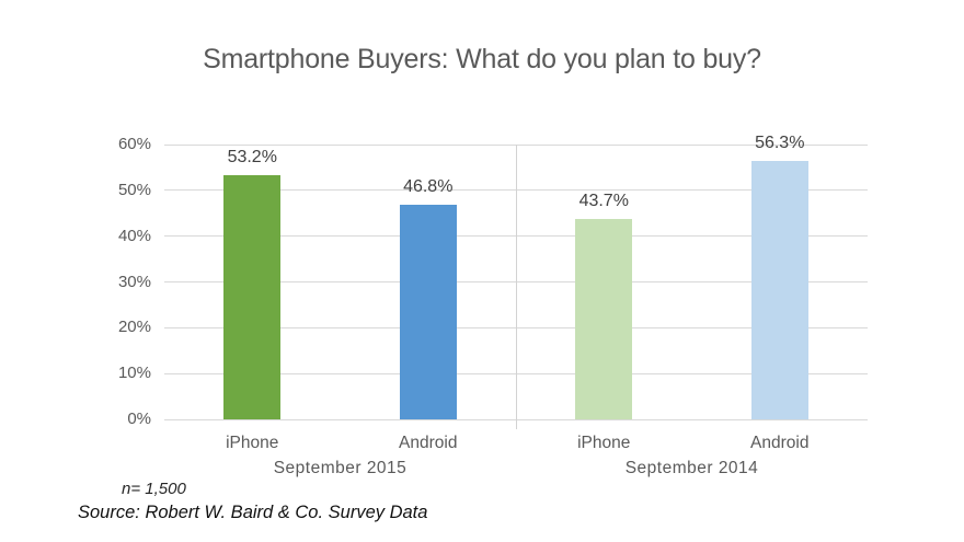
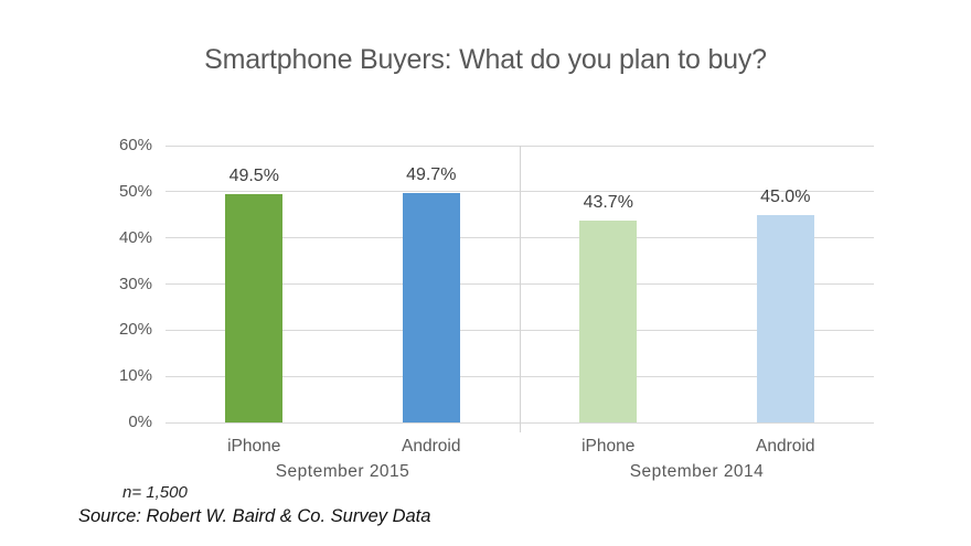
iPhone/September 2015: 53.2% -> 49.5%
Android/September 2015: 46.8% -> 49.7%
Android/September 2014: 56.3% -> 45.0%
